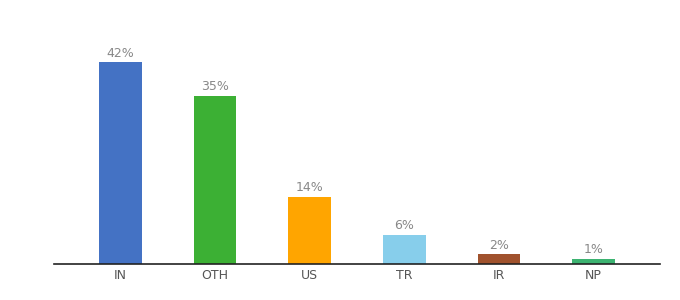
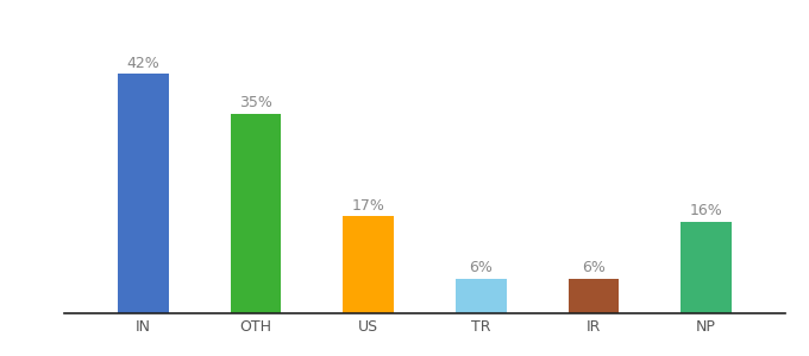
US: 14% -> 17%
IR: 2% -> 6%
NP: 1% -> 16%
